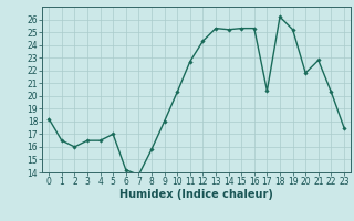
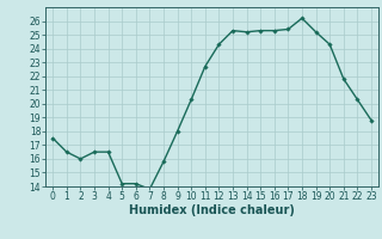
0: 18.2 -> 17.5
5: 17.0 -> 14.2
17: 20.4 -> 25.4
20: 21.8 -> 24.3
21: 22.8 -> 21.8
23: 17.5 -> 18.8
